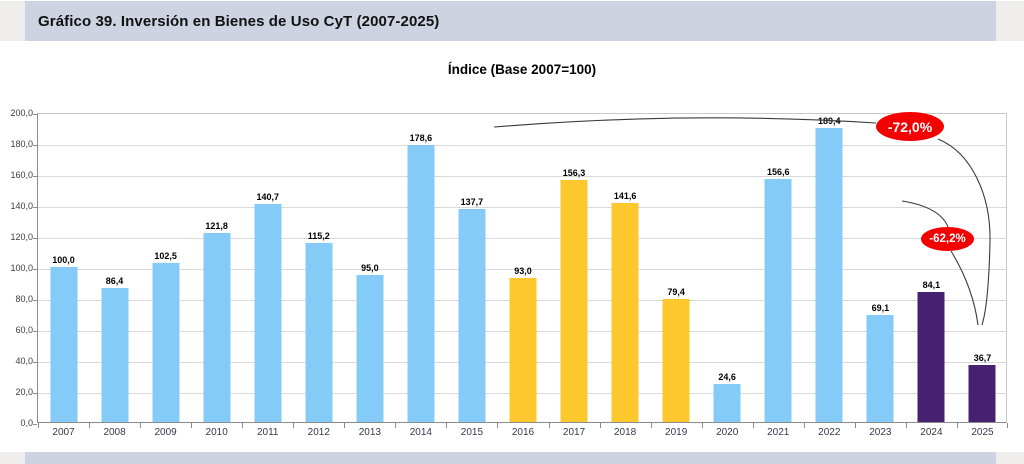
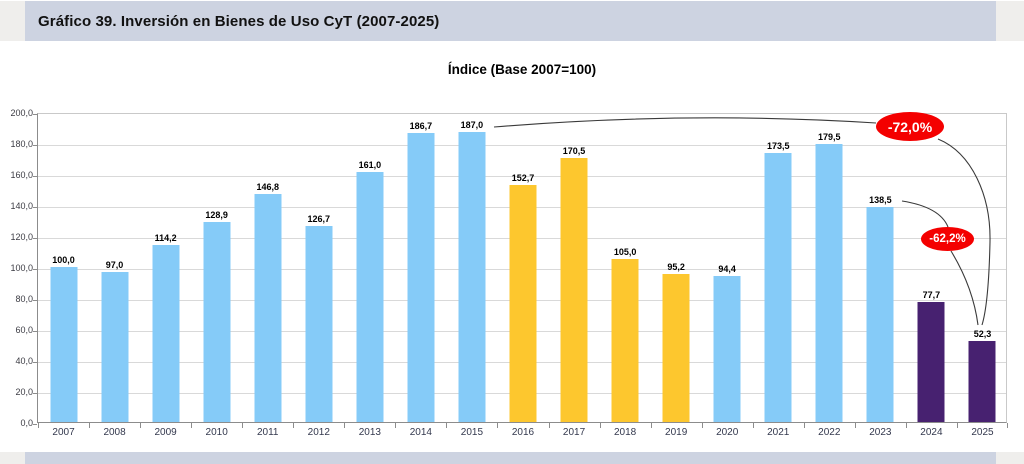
2008: 86,4 -> 97,0
2009: 102,5 -> 114,2
2010: 121,8 -> 128,9
2011: 140,7 -> 146,8
2012: 115,2 -> 126,7
2013: 95,0 -> 161,0
2014: 178,6 -> 186,7
2015: 137,7 -> 187,0
2016: 93,0 -> 152,7
2017: 156,3 -> 170,5
2018: 141,6 -> 105,0
2019: 79,4 -> 95,2
2020: 24,6 -> 94,4
2021: 156,6 -> 173,5
2022: 189,4 -> 179,5
2023: 69,1 -> 138,5
2024: 84,1 -> 77,7
2025: 36,7 -> 52,3
